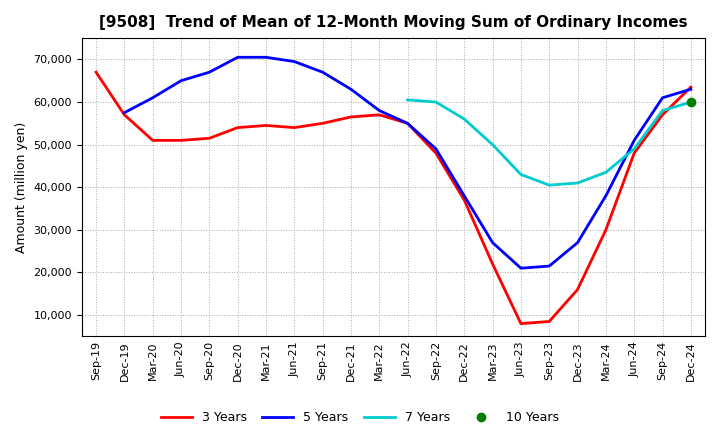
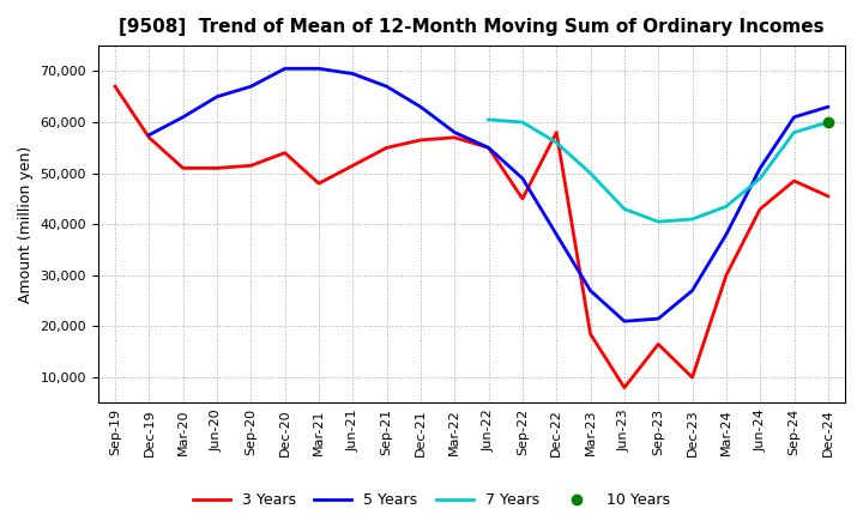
3 Years/Mar-21: 54,500 -> 48,000
3 Years/Jun-21: 54,000 -> 51,500
3 Years/Sep-22: 48,000 -> 45,000
3 Years/Dec-22: 37,000 -> 58,000
3 Years/Mar-23: 22,000 -> 18,500
3 Years/Sep-23: 8,500 -> 16,500
3 Years/Dec-23: 16,000 -> 10,000
3 Years/Jun-24: 48,000 -> 43,000
3 Years/Sep-24: 57,000 -> 48,500
3 Years/Dec-24: 63,500 -> 45,500
